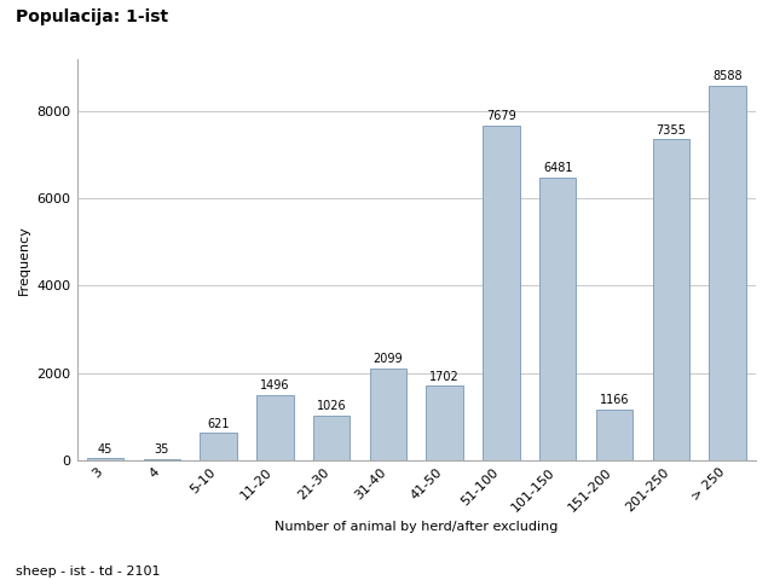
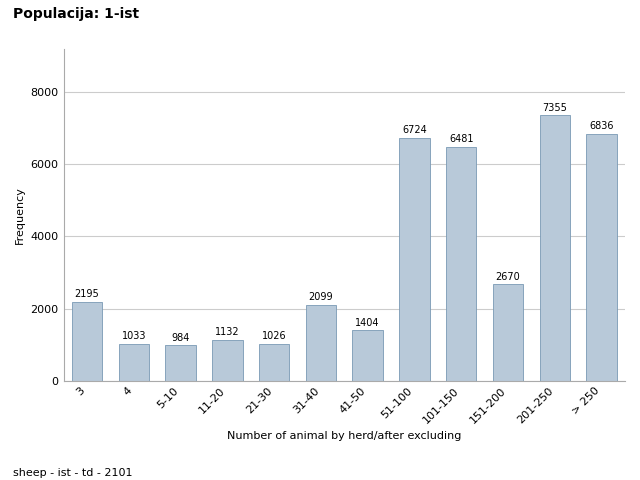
3: 45 -> 2195
4: 35 -> 1033
5-10: 621 -> 984
11-20: 1496 -> 1132
41-50: 1702 -> 1404
51-100: 7679 -> 6724
151-200: 1166 -> 2670
> 250: 8588 -> 6836
